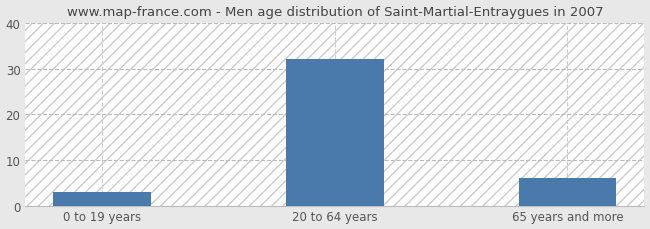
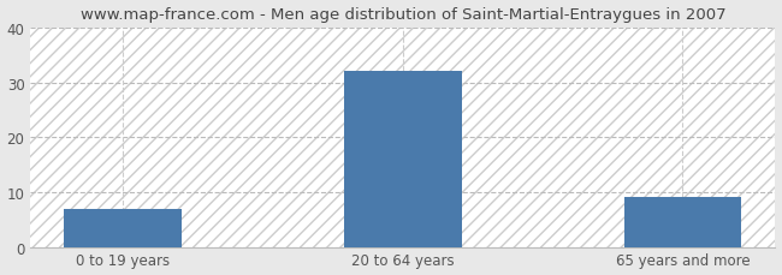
0 to 19 years: 3 -> 7
65 years and more: 6 -> 9
